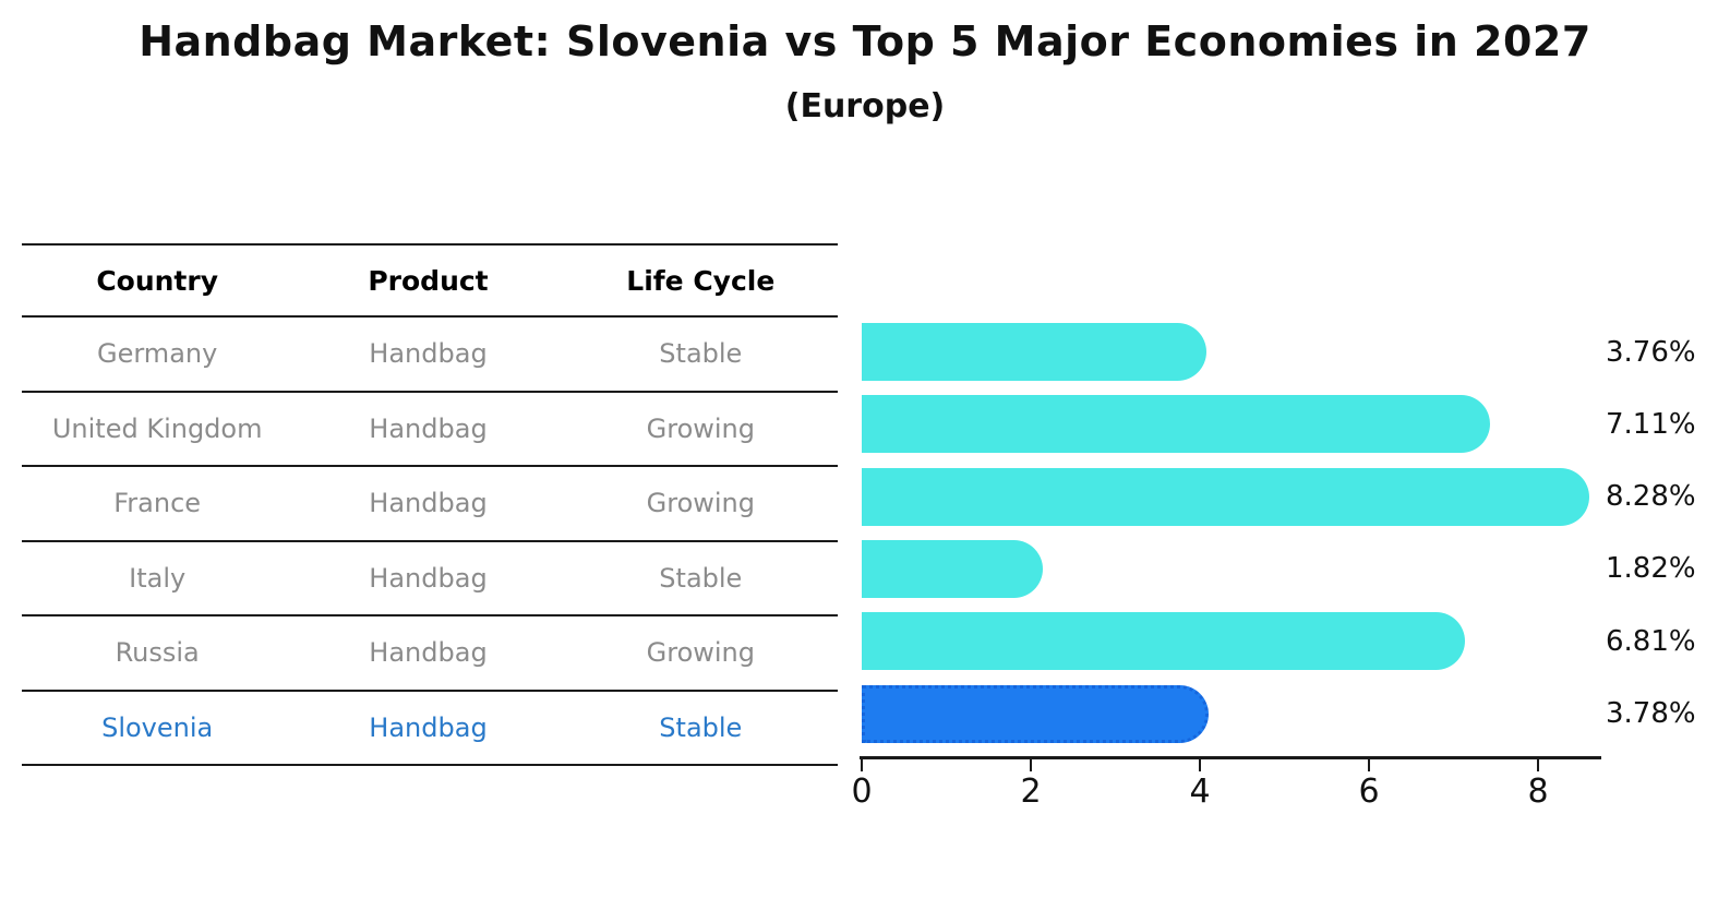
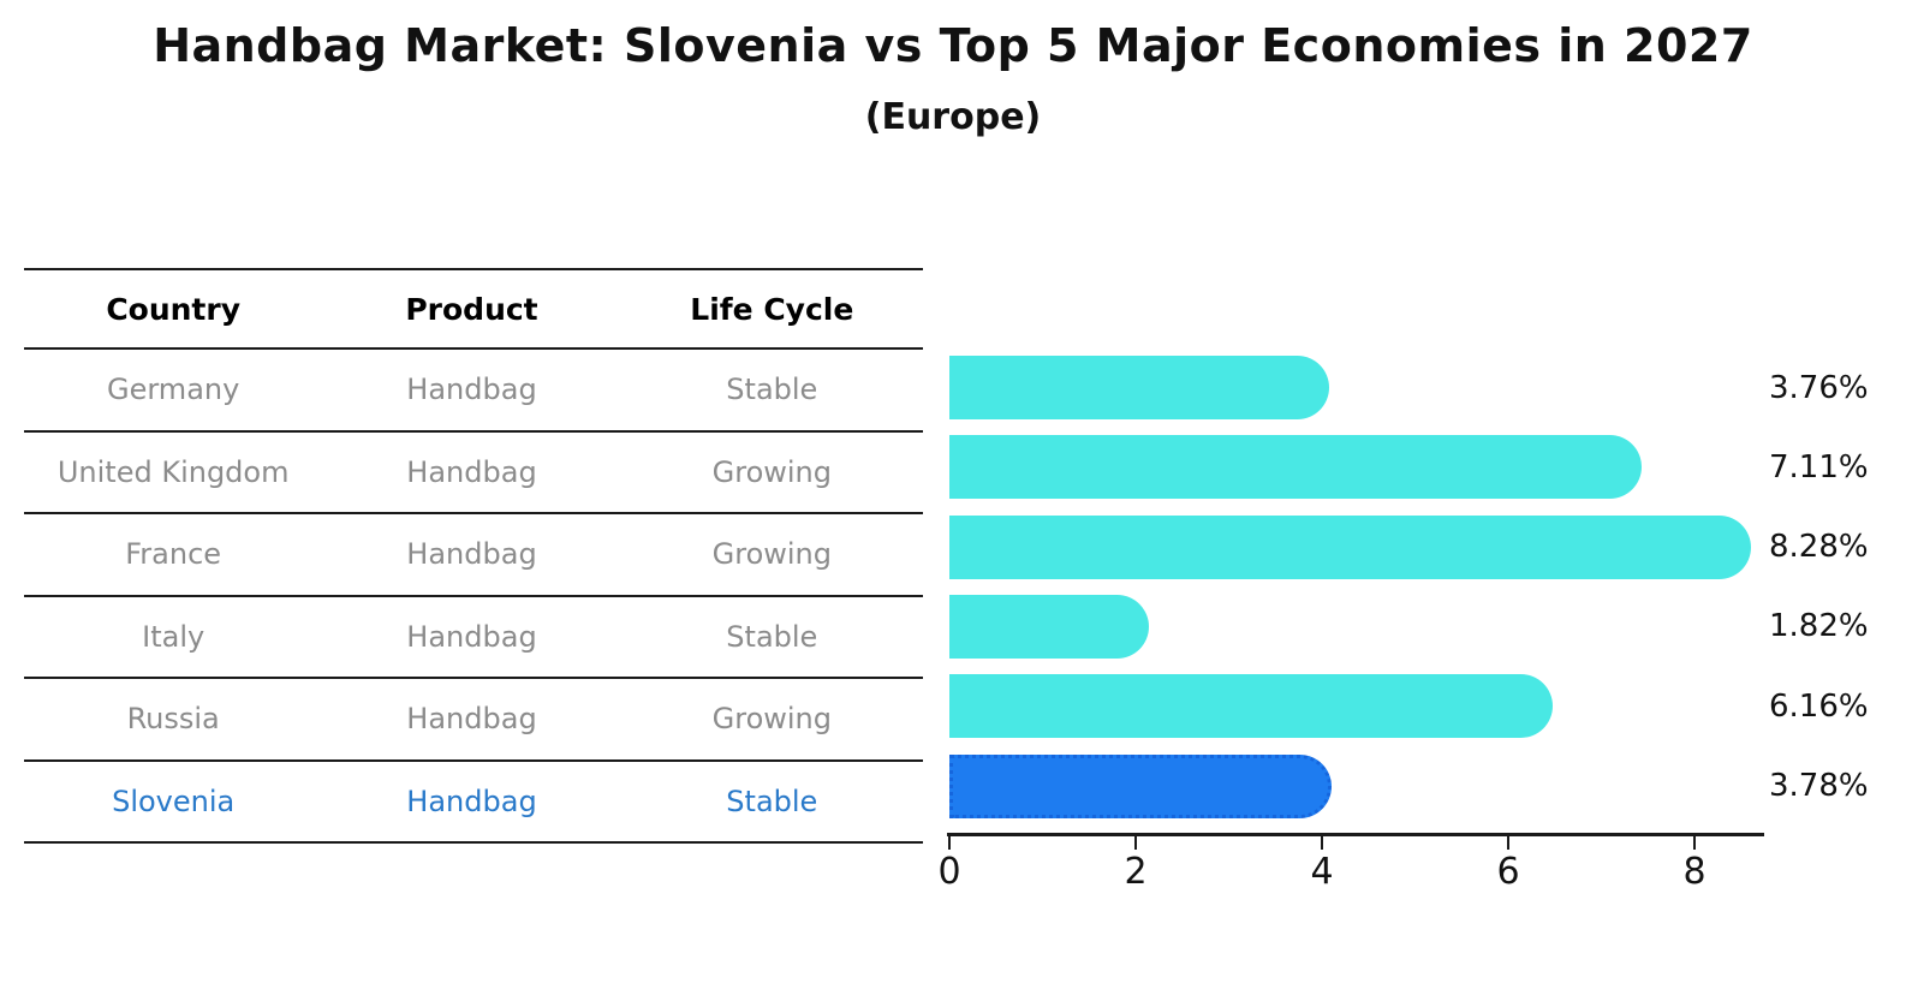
Russia: 6.81% -> 6.16%
